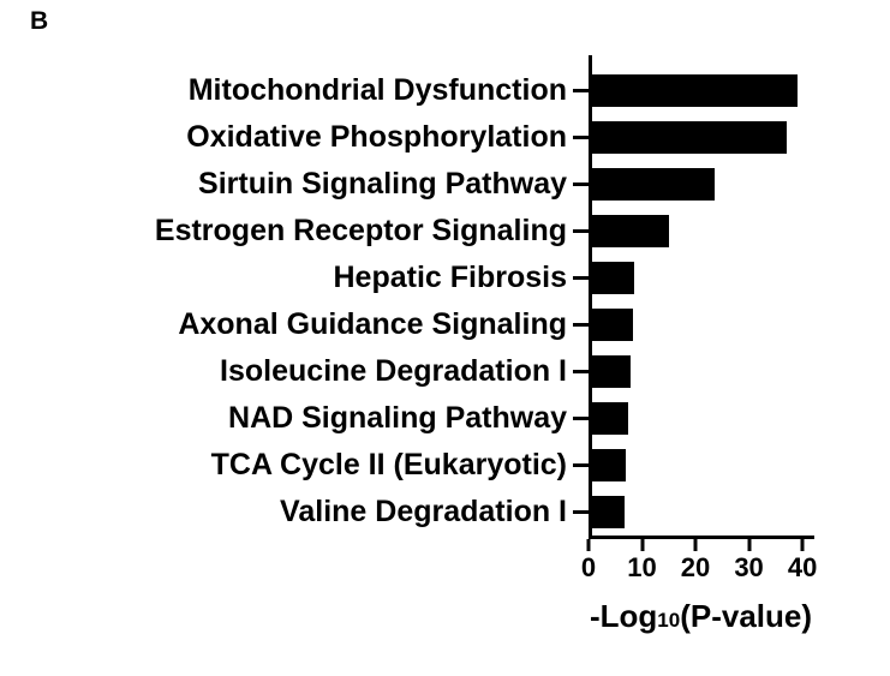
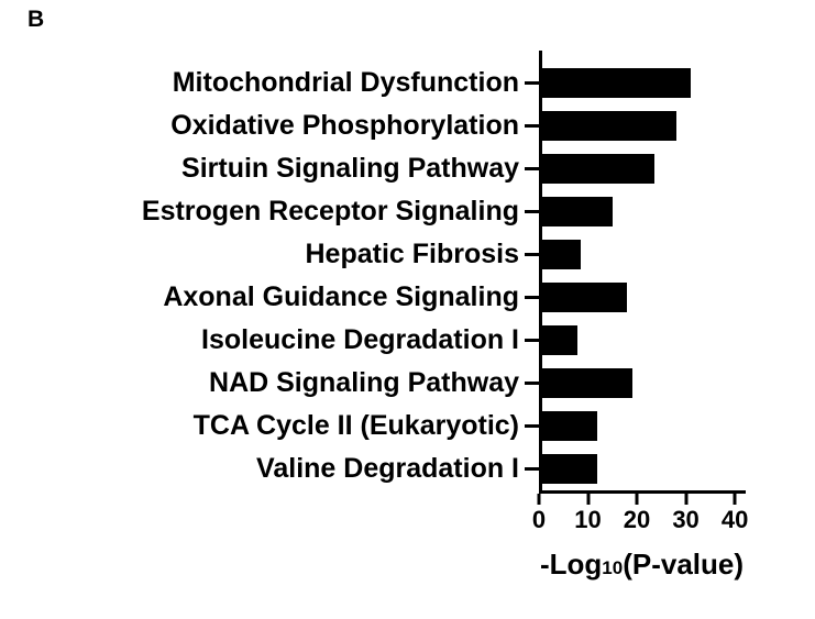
Mitochondrial Dysfunction: 39 -> 31
Oxidative Phosphorylation: 37 -> 28
Axonal Guidance Signaling: 8 -> 18
NAD Signaling Pathway: 8 -> 19
TCA Cycle II (Eukaryotic): 7 -> 12
Valine Degradation I: 7 -> 12
